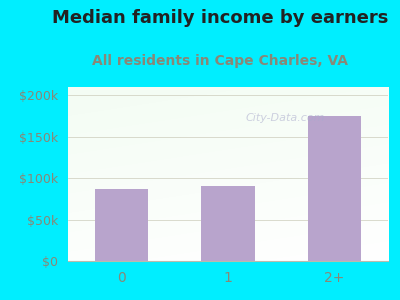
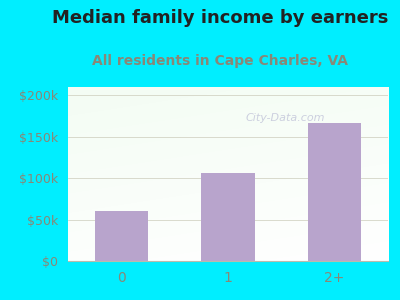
0: $87k -> $60k
1: $90k -> $106k
2+: $175k -> $166k
